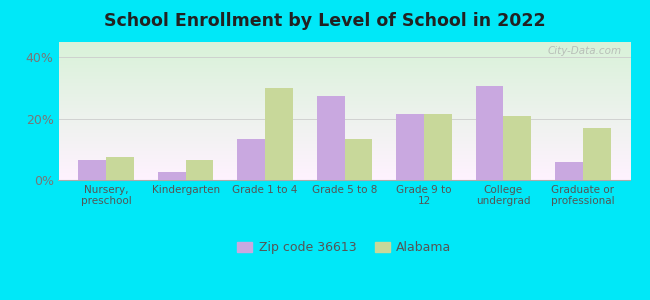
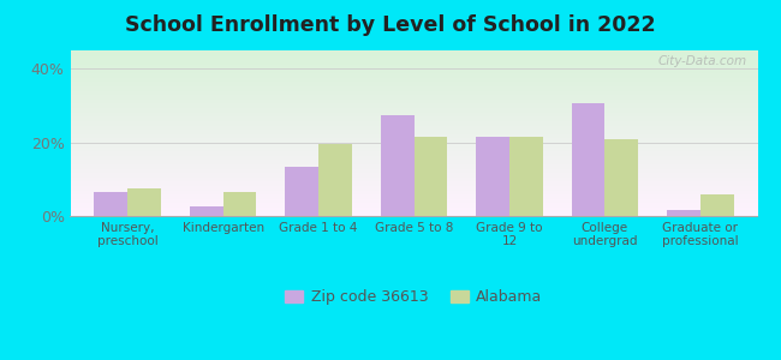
Alabama/Grade 1 to 4: 30.0% -> 19.5%
Alabama/Grade 5 to 8: 13.5% -> 21.5%
Zip code 36613/Graduate or professional: 6.0% -> 1.5%
Alabama/Graduate or professional: 17.0% -> 6.0%
